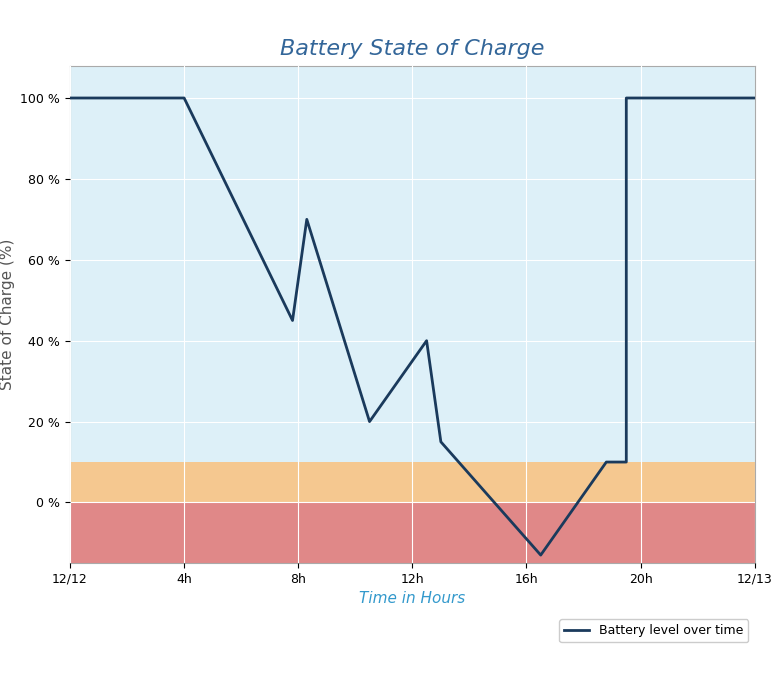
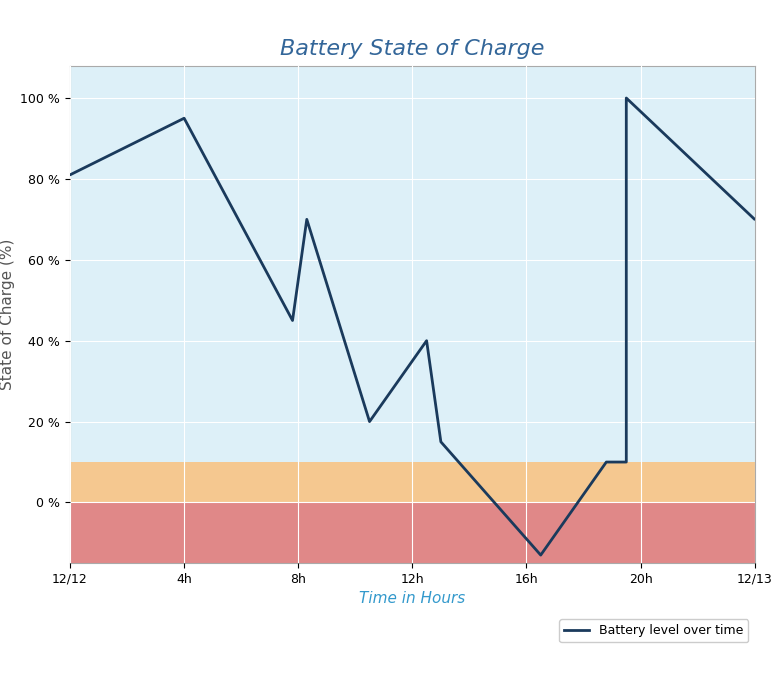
12/12: 100 % -> 81 %
4h: 100 % -> 95 %
12/13: 100 % -> 70 %
